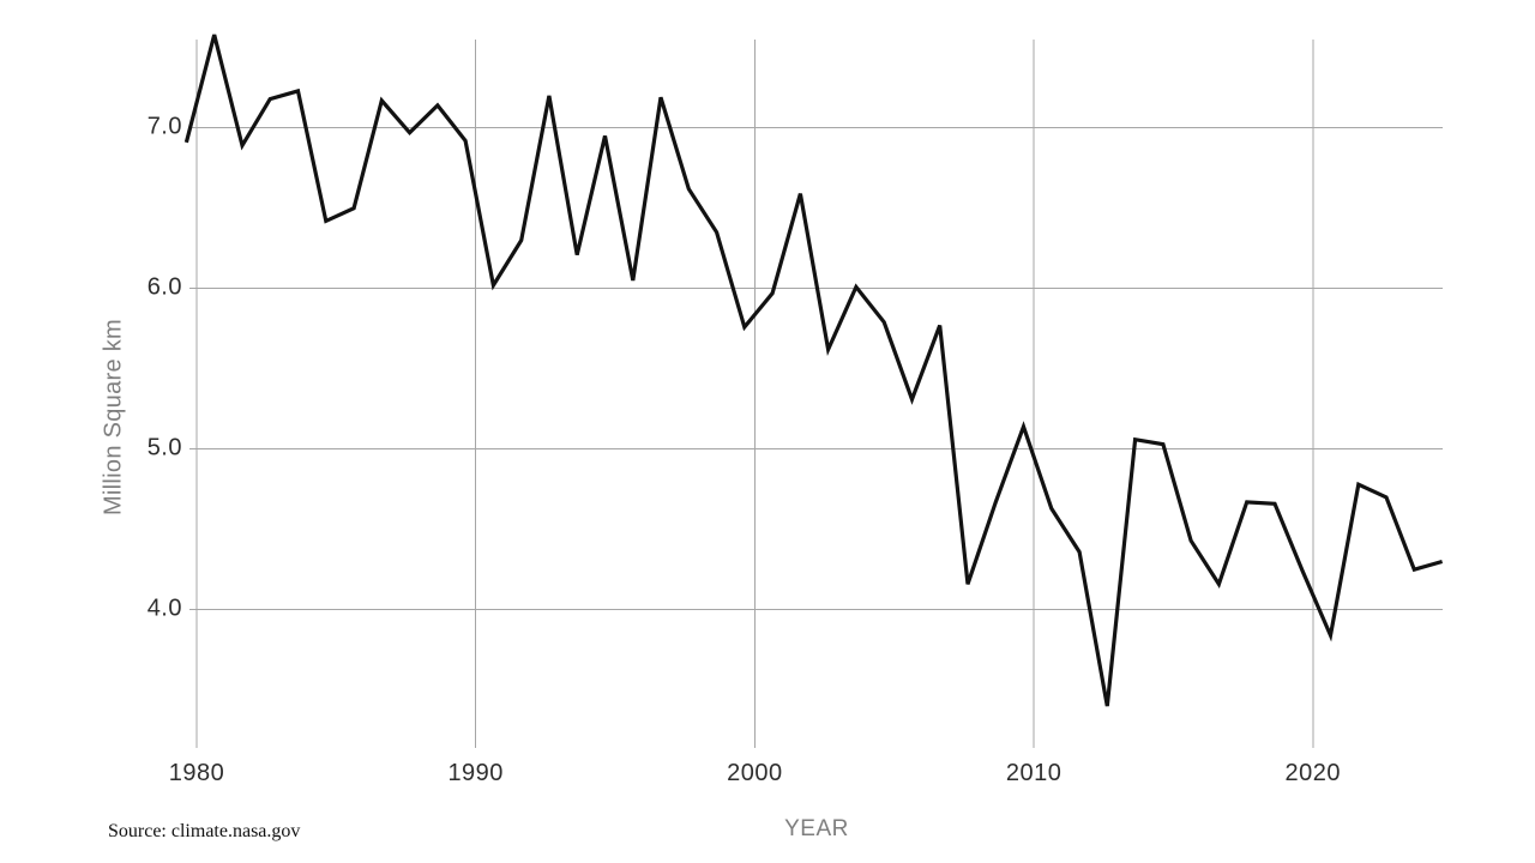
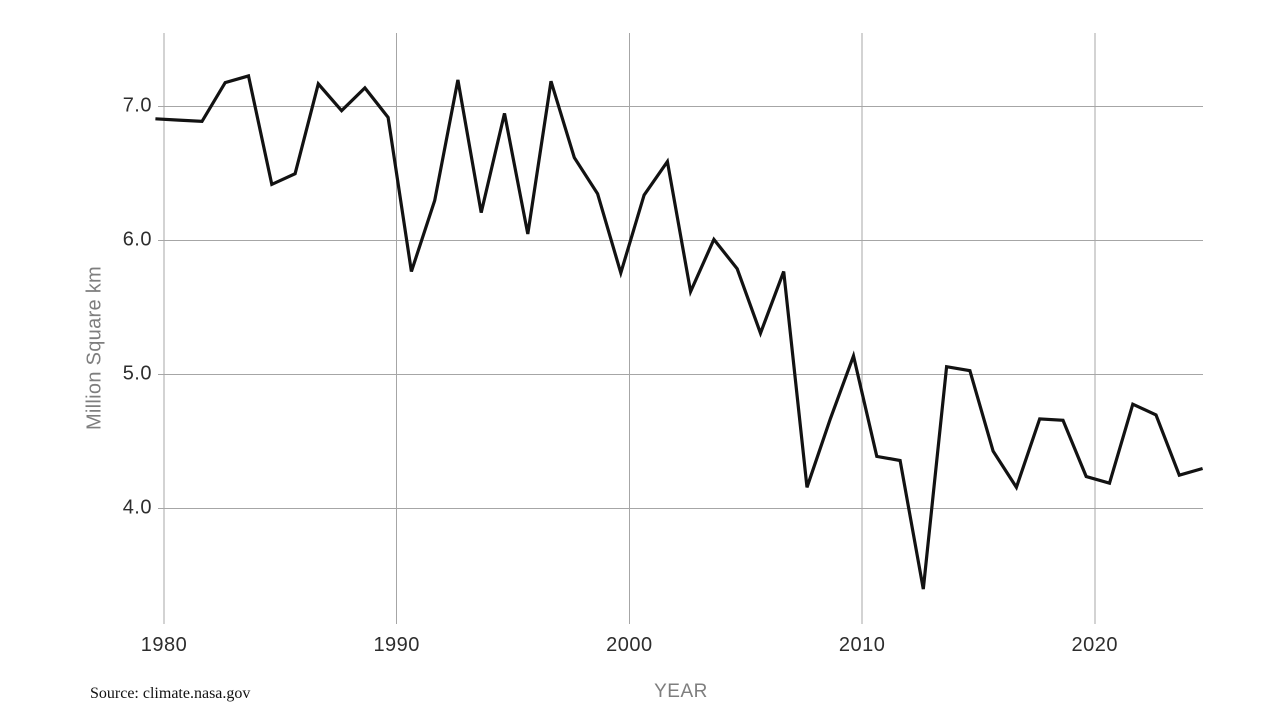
1980: 7.58 -> 6.90
1990: 6.02 -> 5.77
2000: 5.97 -> 6.34
2010: 4.63 -> 4.39
2020: 3.84 -> 4.19
